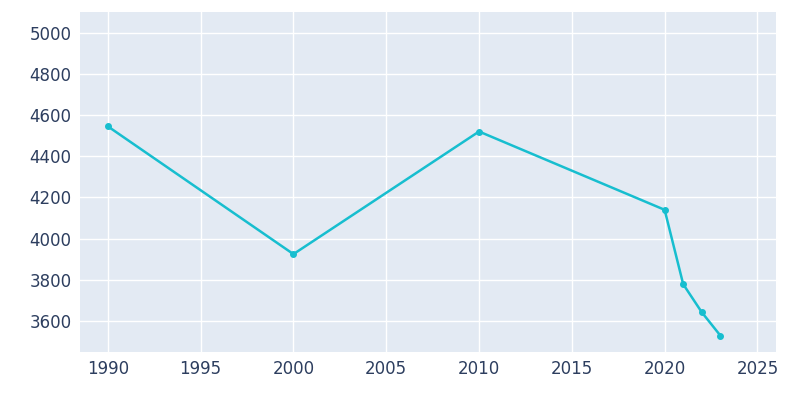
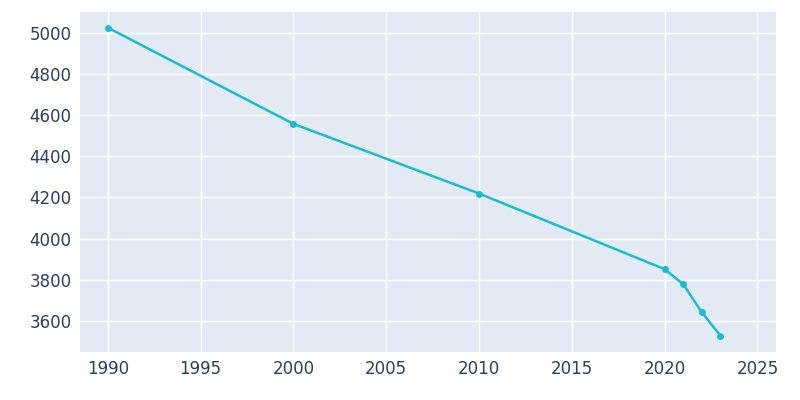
1990: 4545 -> 5024
2000: 3925 -> 4557
2010: 4520 -> 4219
2020: 4140 -> 3852
